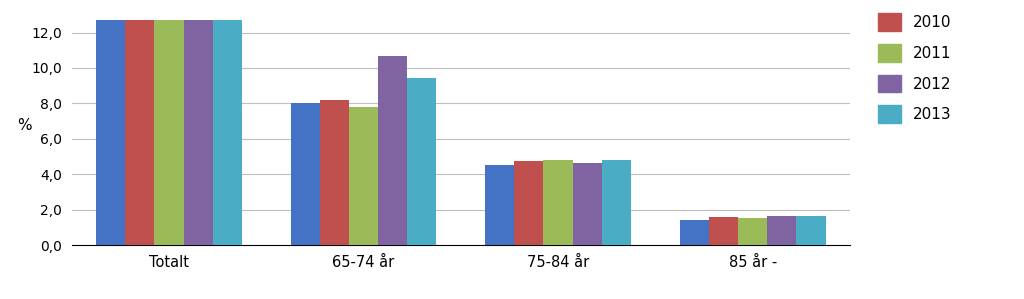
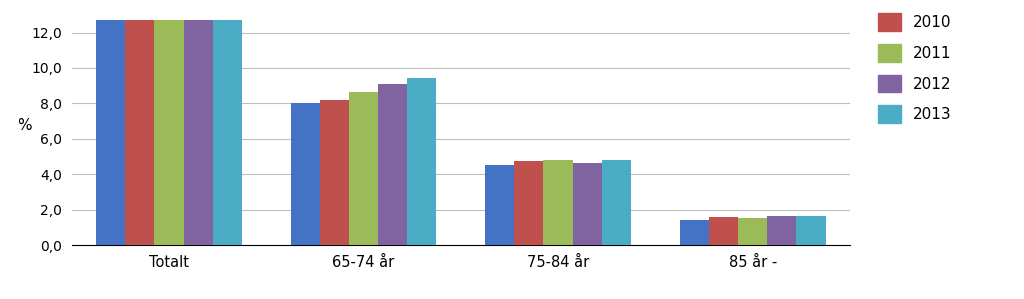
2011/65-74 år: 7,8 -> 8,7
2012/65-74 år: 10,7 -> 9,1
